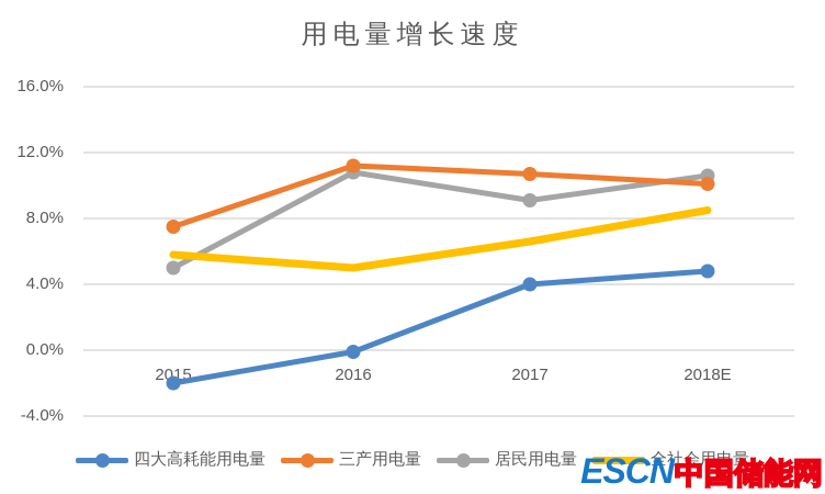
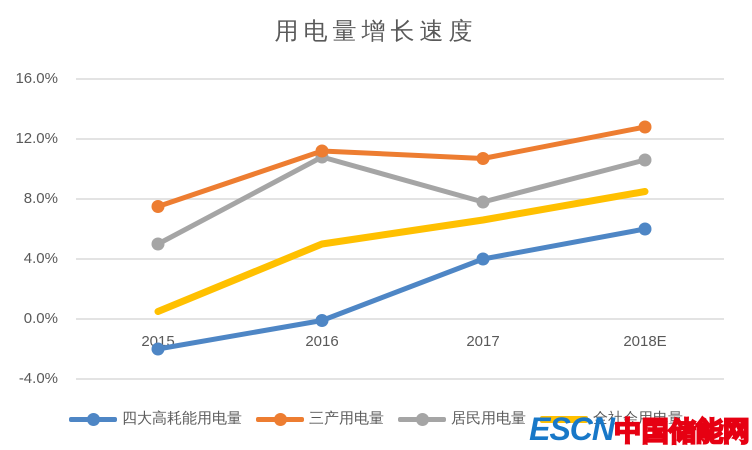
全社会用电量/2015: 5.8% -> 0.5%
居民用电量/2017: 9.1% -> 7.8%
四大高耗能用电量/2018E: 4.8% -> 6.0%
三产用电量/2018E: 10.1% -> 12.8%
